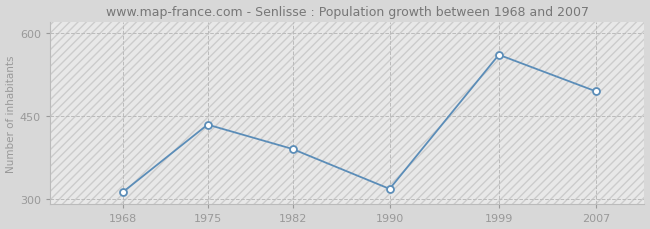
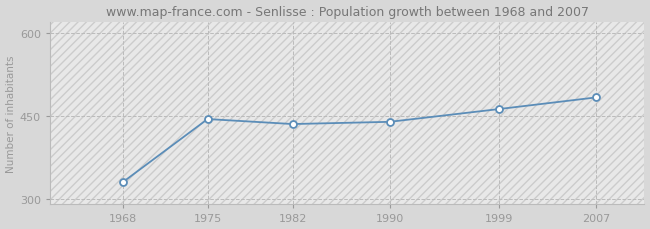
1968: 312 -> 330
1975: 434 -> 444
1982: 390 -> 435
1990: 318 -> 439
1999: 560 -> 462
2007: 494 -> 483
